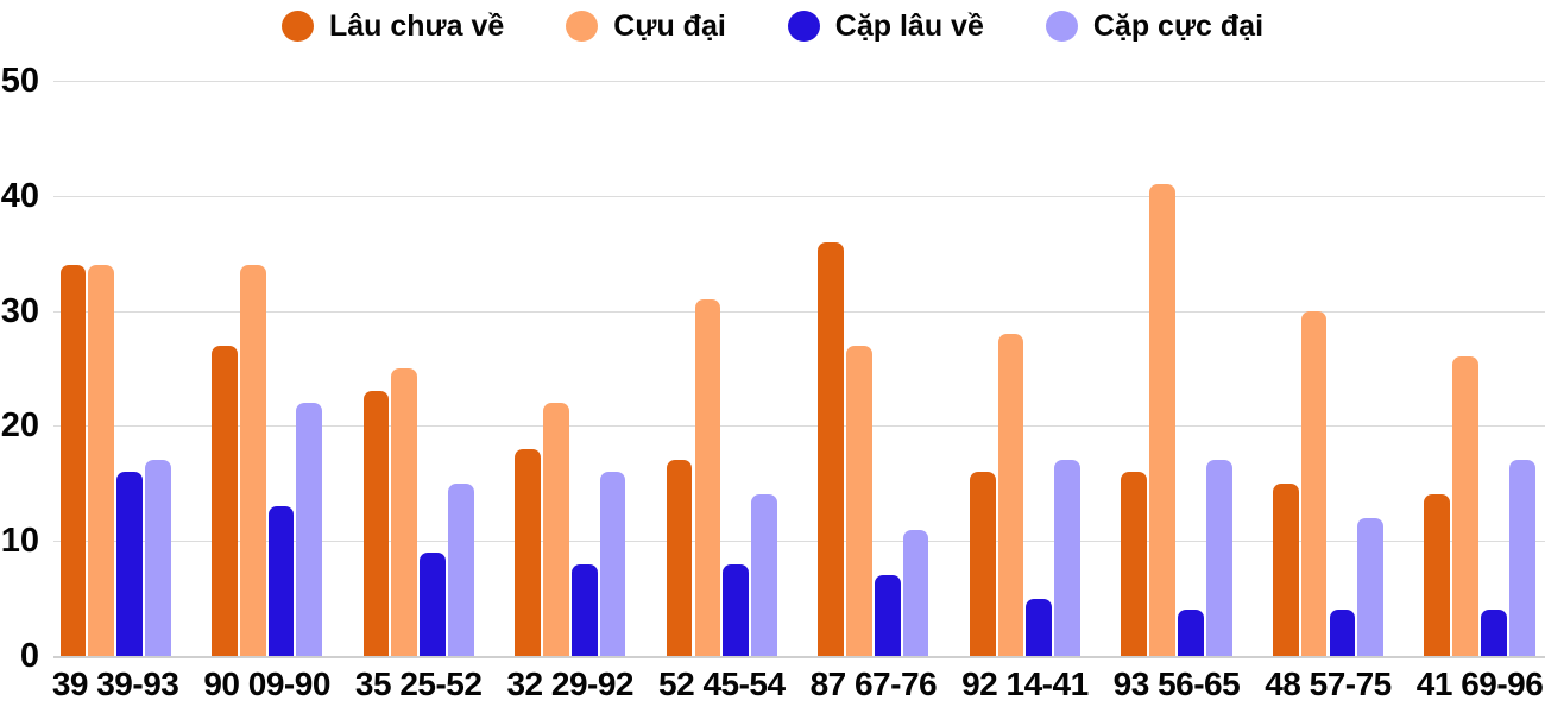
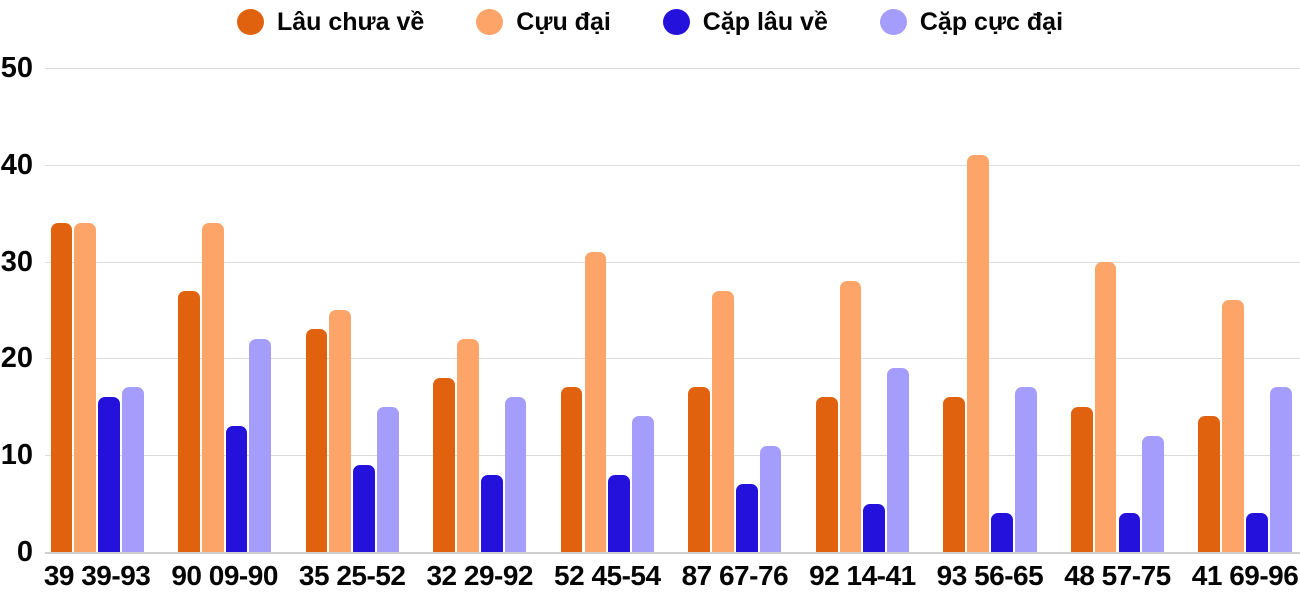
Lâu chưa về/87 67-76: 36 -> 17
Cặp cực đại/92 14-41: 17 -> 19
